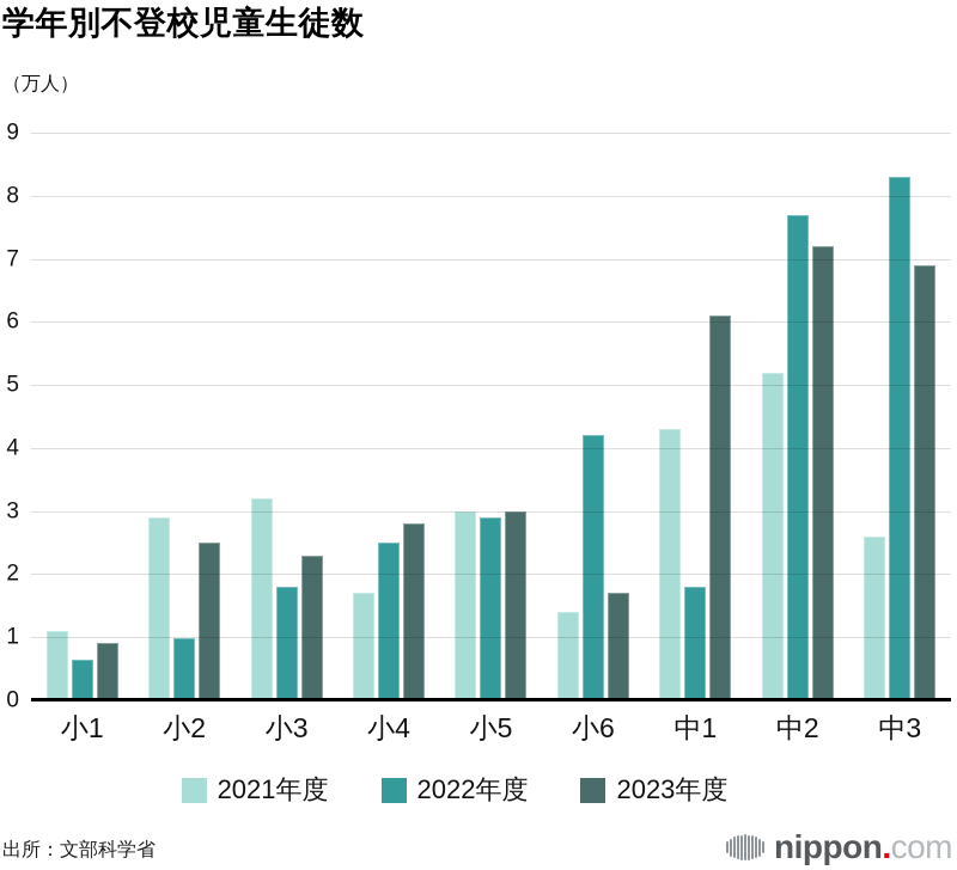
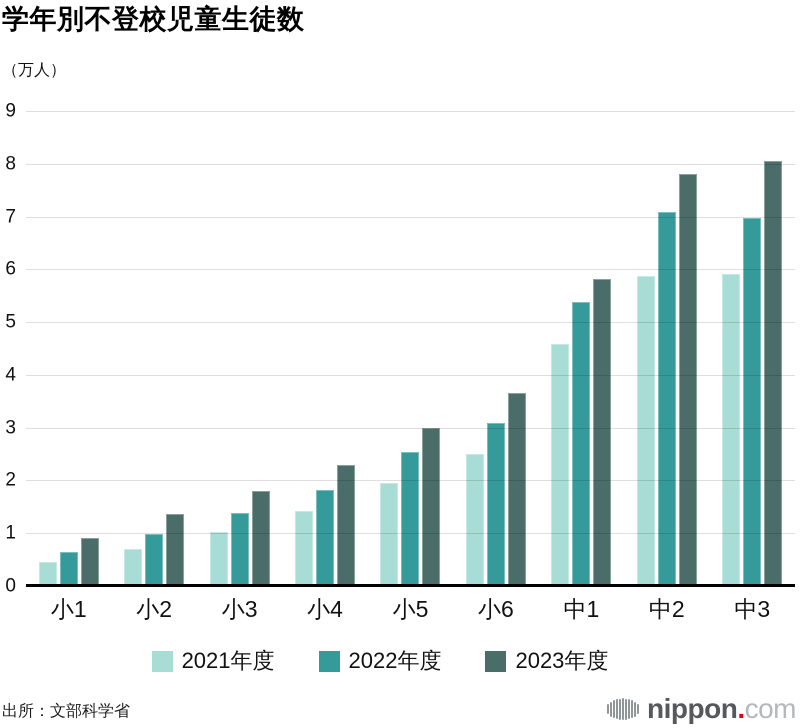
2021年度/小1: 1.1 -> 0.5
2021年度/小2: 2.9 -> 0.7
2023年度/小2: 2.5 -> 1.4
2021年度/小3: 3.2 -> 1.0
2022年度/小3: 1.8 -> 1.4
2023年度/小3: 2.3 -> 1.8
2021年度/小4: 1.7 -> 1.4
2022年度/小4: 2.5 -> 1.8
2023年度/小4: 2.8 -> 2.3
2021年度/小5: 3.0 -> 2.0
2022年度/小5: 2.9 -> 2.5
2021年度/小6: 1.4 -> 2.5
2022年度/小6: 4.2 -> 3.1
2023年度/小6: 1.7 -> 3.6
2021年度/中1: 4.3 -> 4.6
2022年度/中1: 1.8 -> 5.4
2023年度/中1: 6.1 -> 5.8
2021年度/中2: 5.2 -> 5.9
2022年度/中2: 7.7 -> 7.1
2023年度/中2: 7.2 -> 7.8
2021年度/中3: 2.6 -> 5.9
2022年度/中3: 8.3 -> 7.0
2023年度/中3: 6.9 -> 8.1
